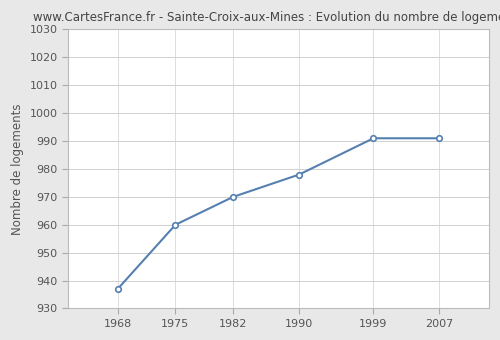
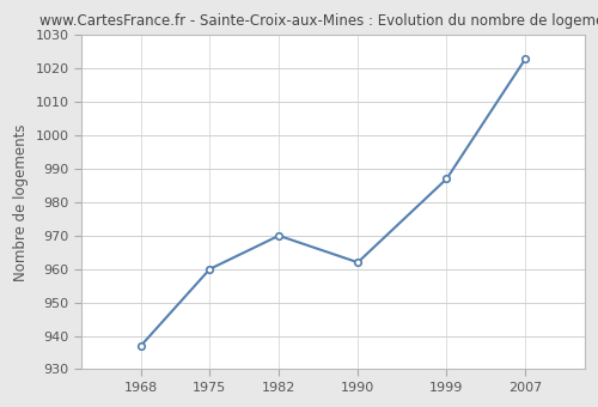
1990: 978 -> 962
1999: 991 -> 987
2007: 991 -> 1023
